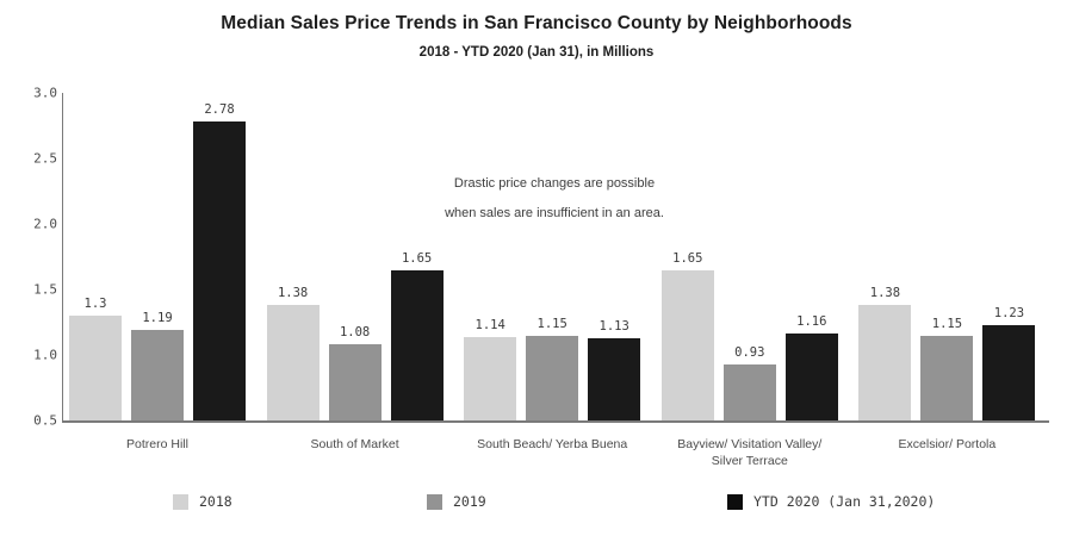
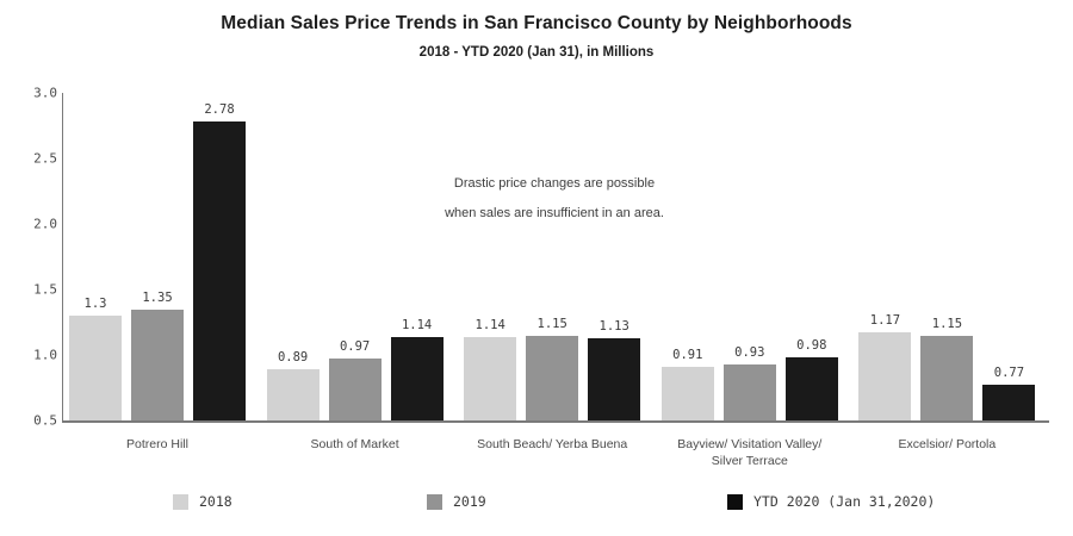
2019/Potrero Hill: 1.19 -> 1.35
2018/South of Market: 1.38 -> 0.89
2019/South of Market: 1.08 -> 0.97
YTD 2020 (Jan 31,2020)/South of Market: 1.65 -> 1.14
2018/Bayview/ Visitation Valley/ Silver Terrace: 1.65 -> 0.91
YTD 2020 (Jan 31,2020)/Bayview/ Visitation Valley/ Silver Terrace: 1.16 -> 0.98
2018/Excelsior/ Portola: 1.38 -> 1.17
YTD 2020 (Jan 31,2020)/Excelsior/ Portola: 1.23 -> 0.77
